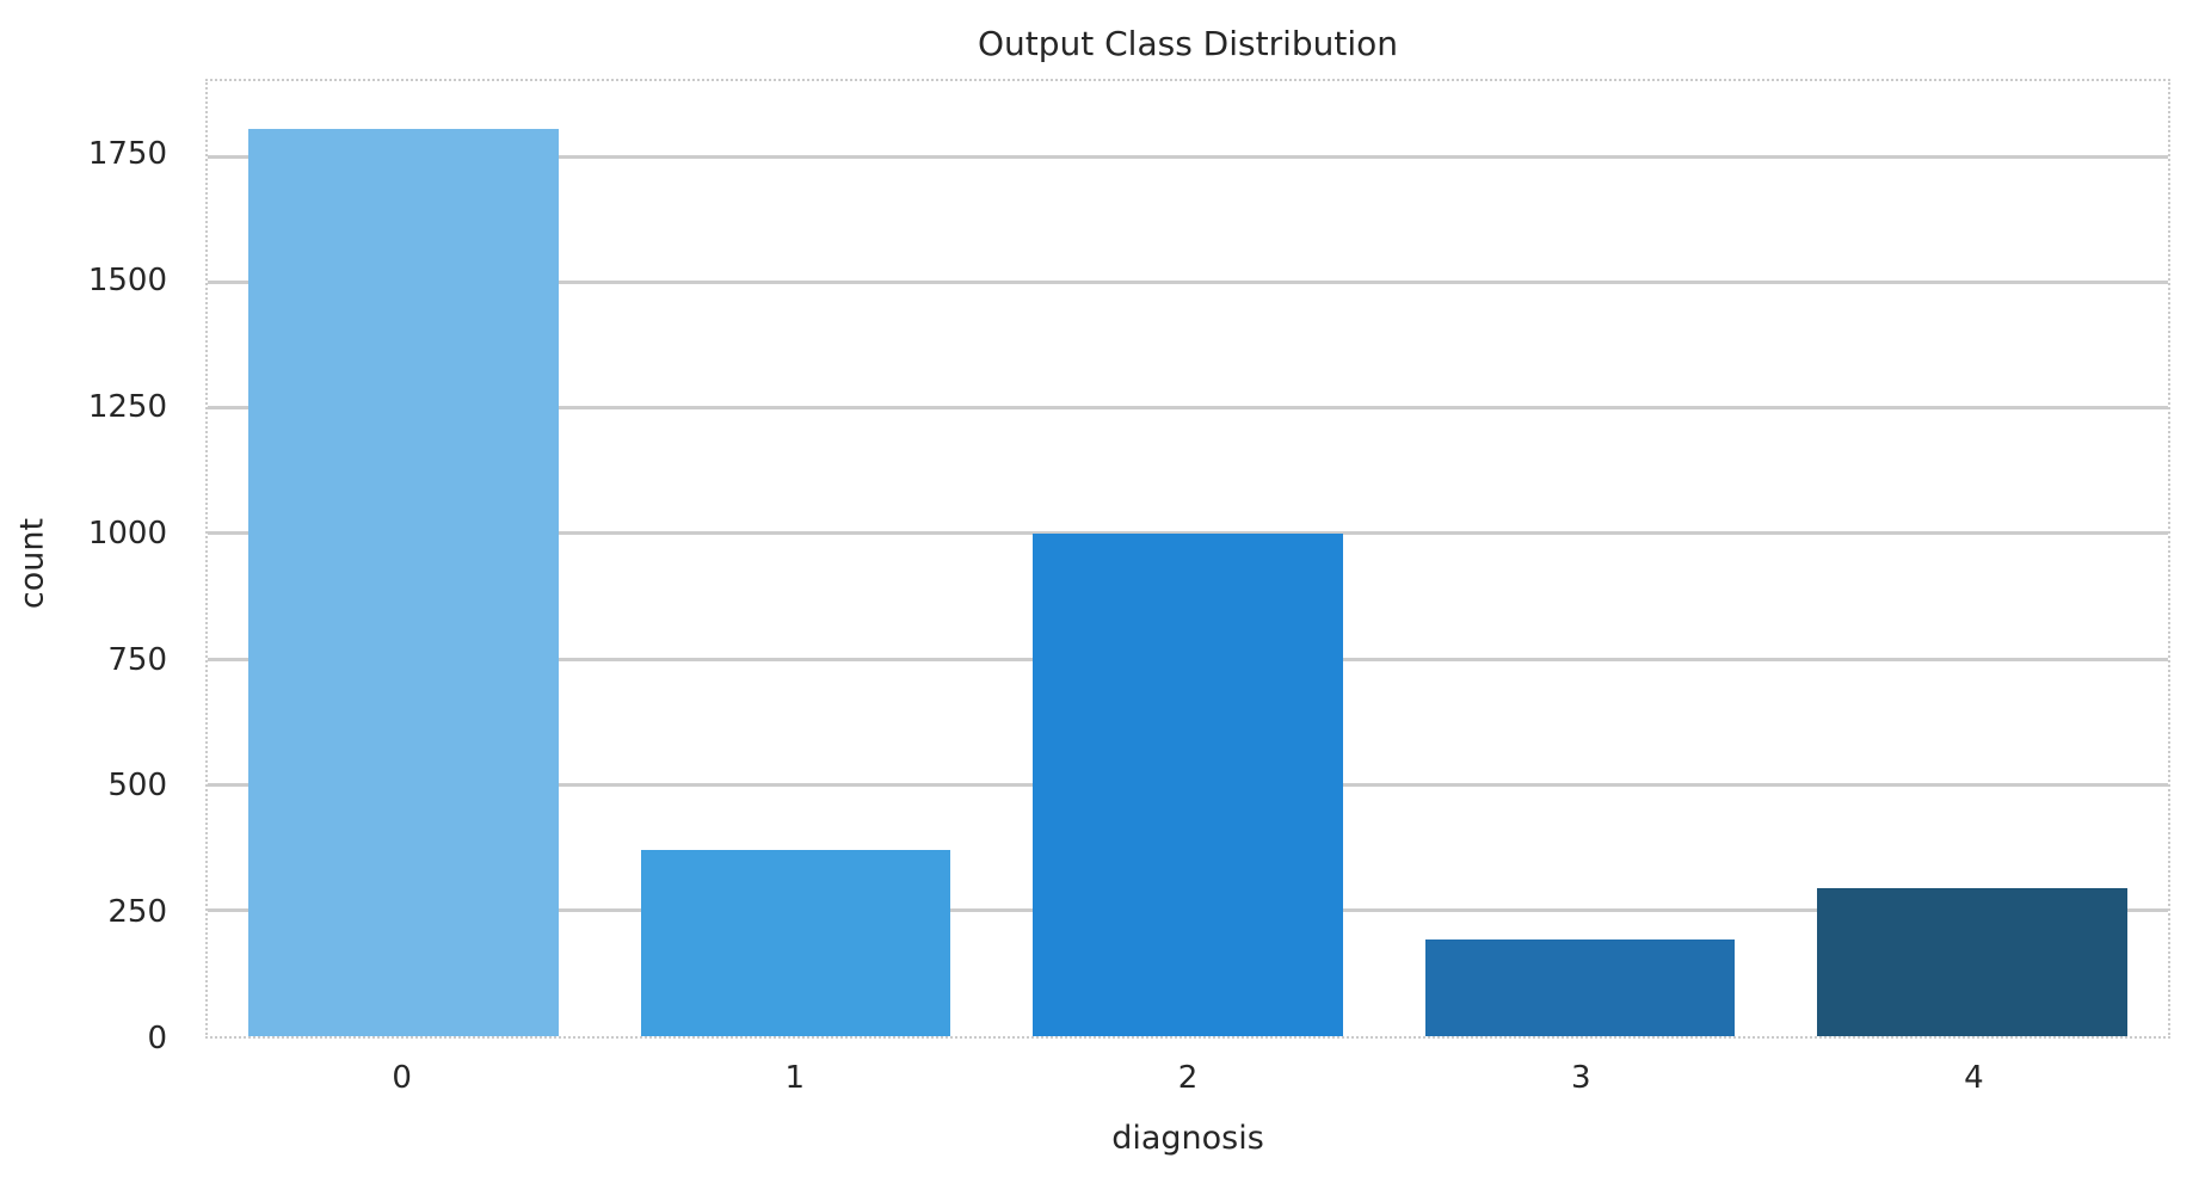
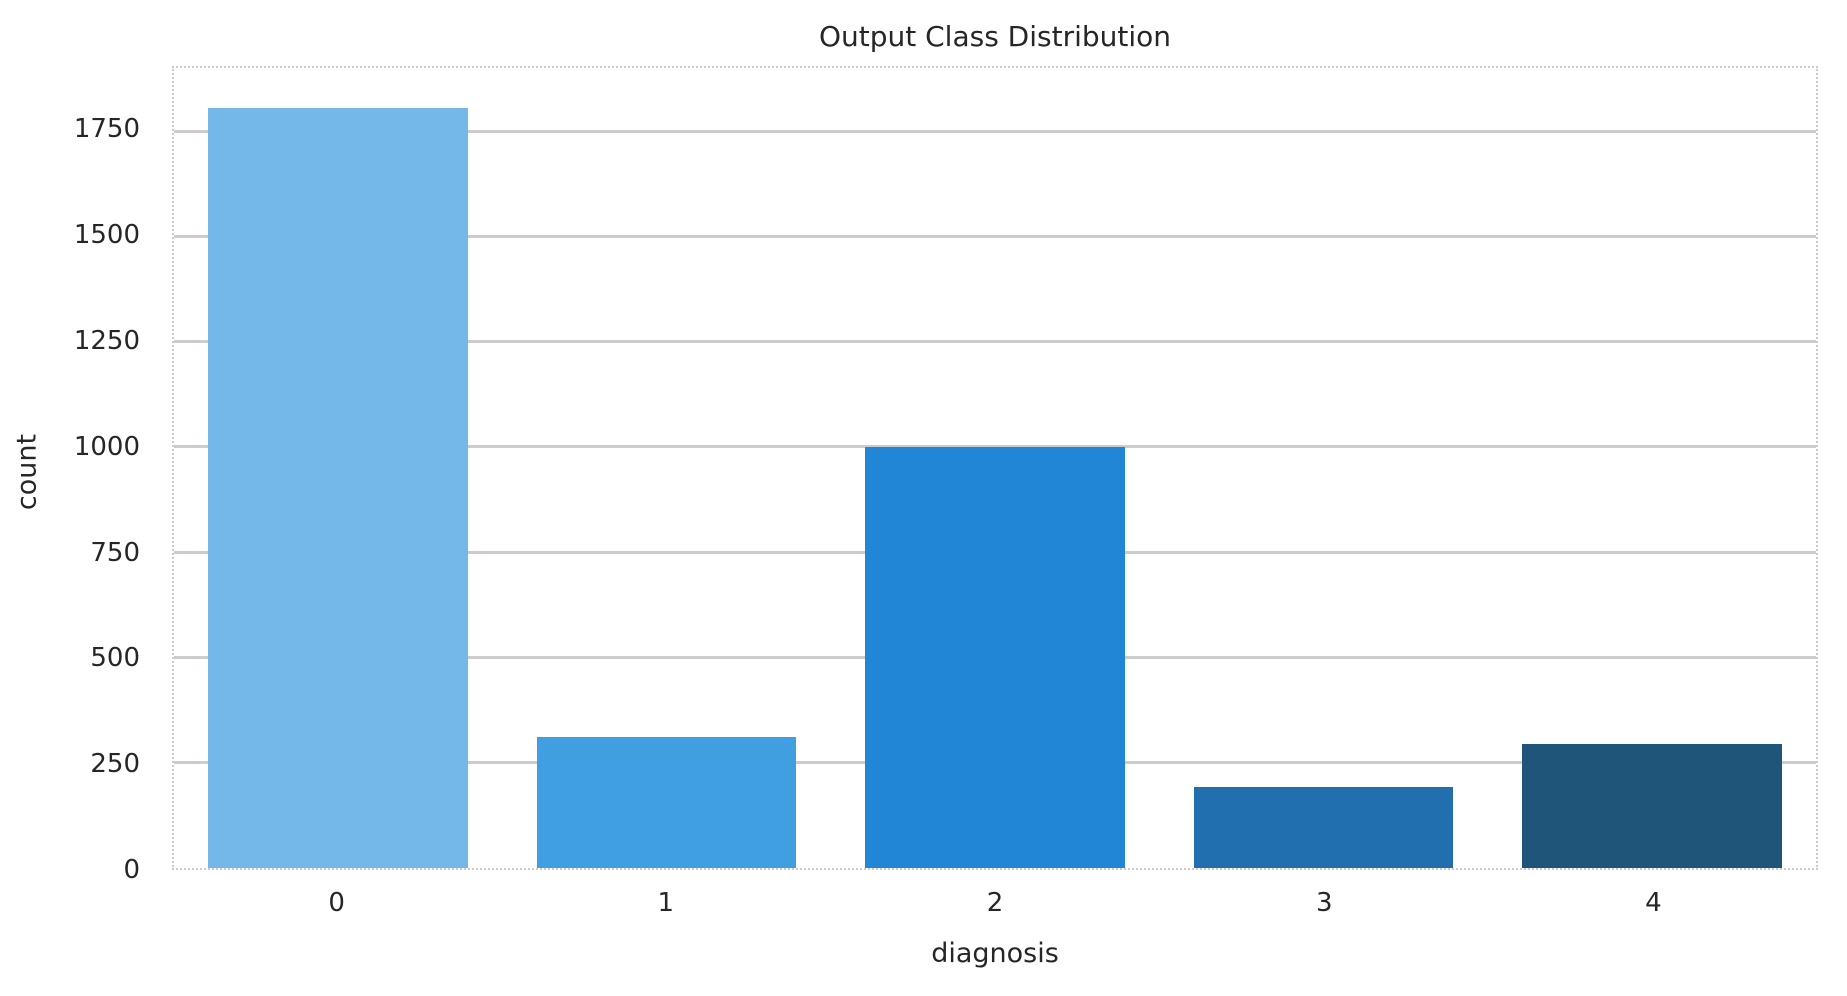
1: 370 -> 310
